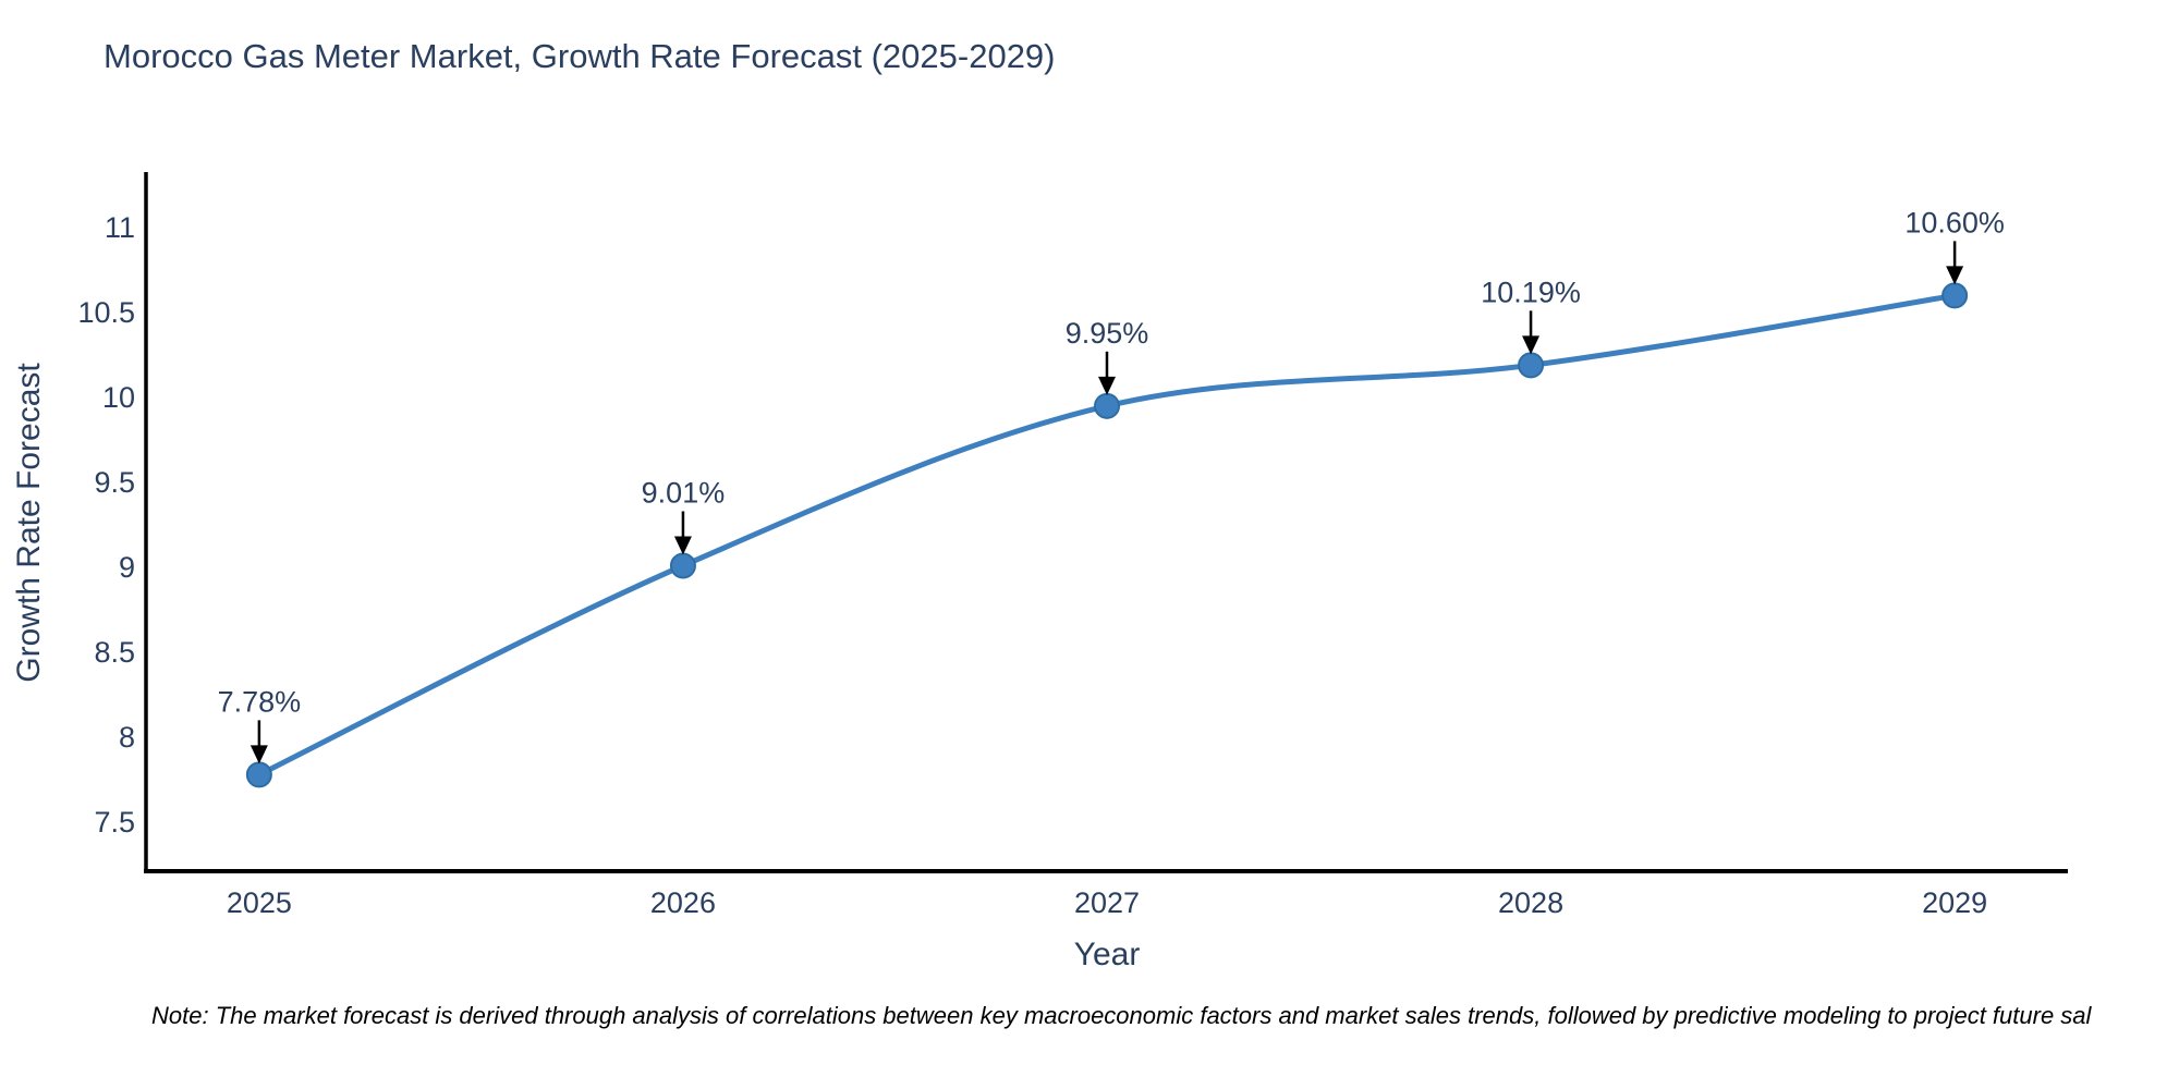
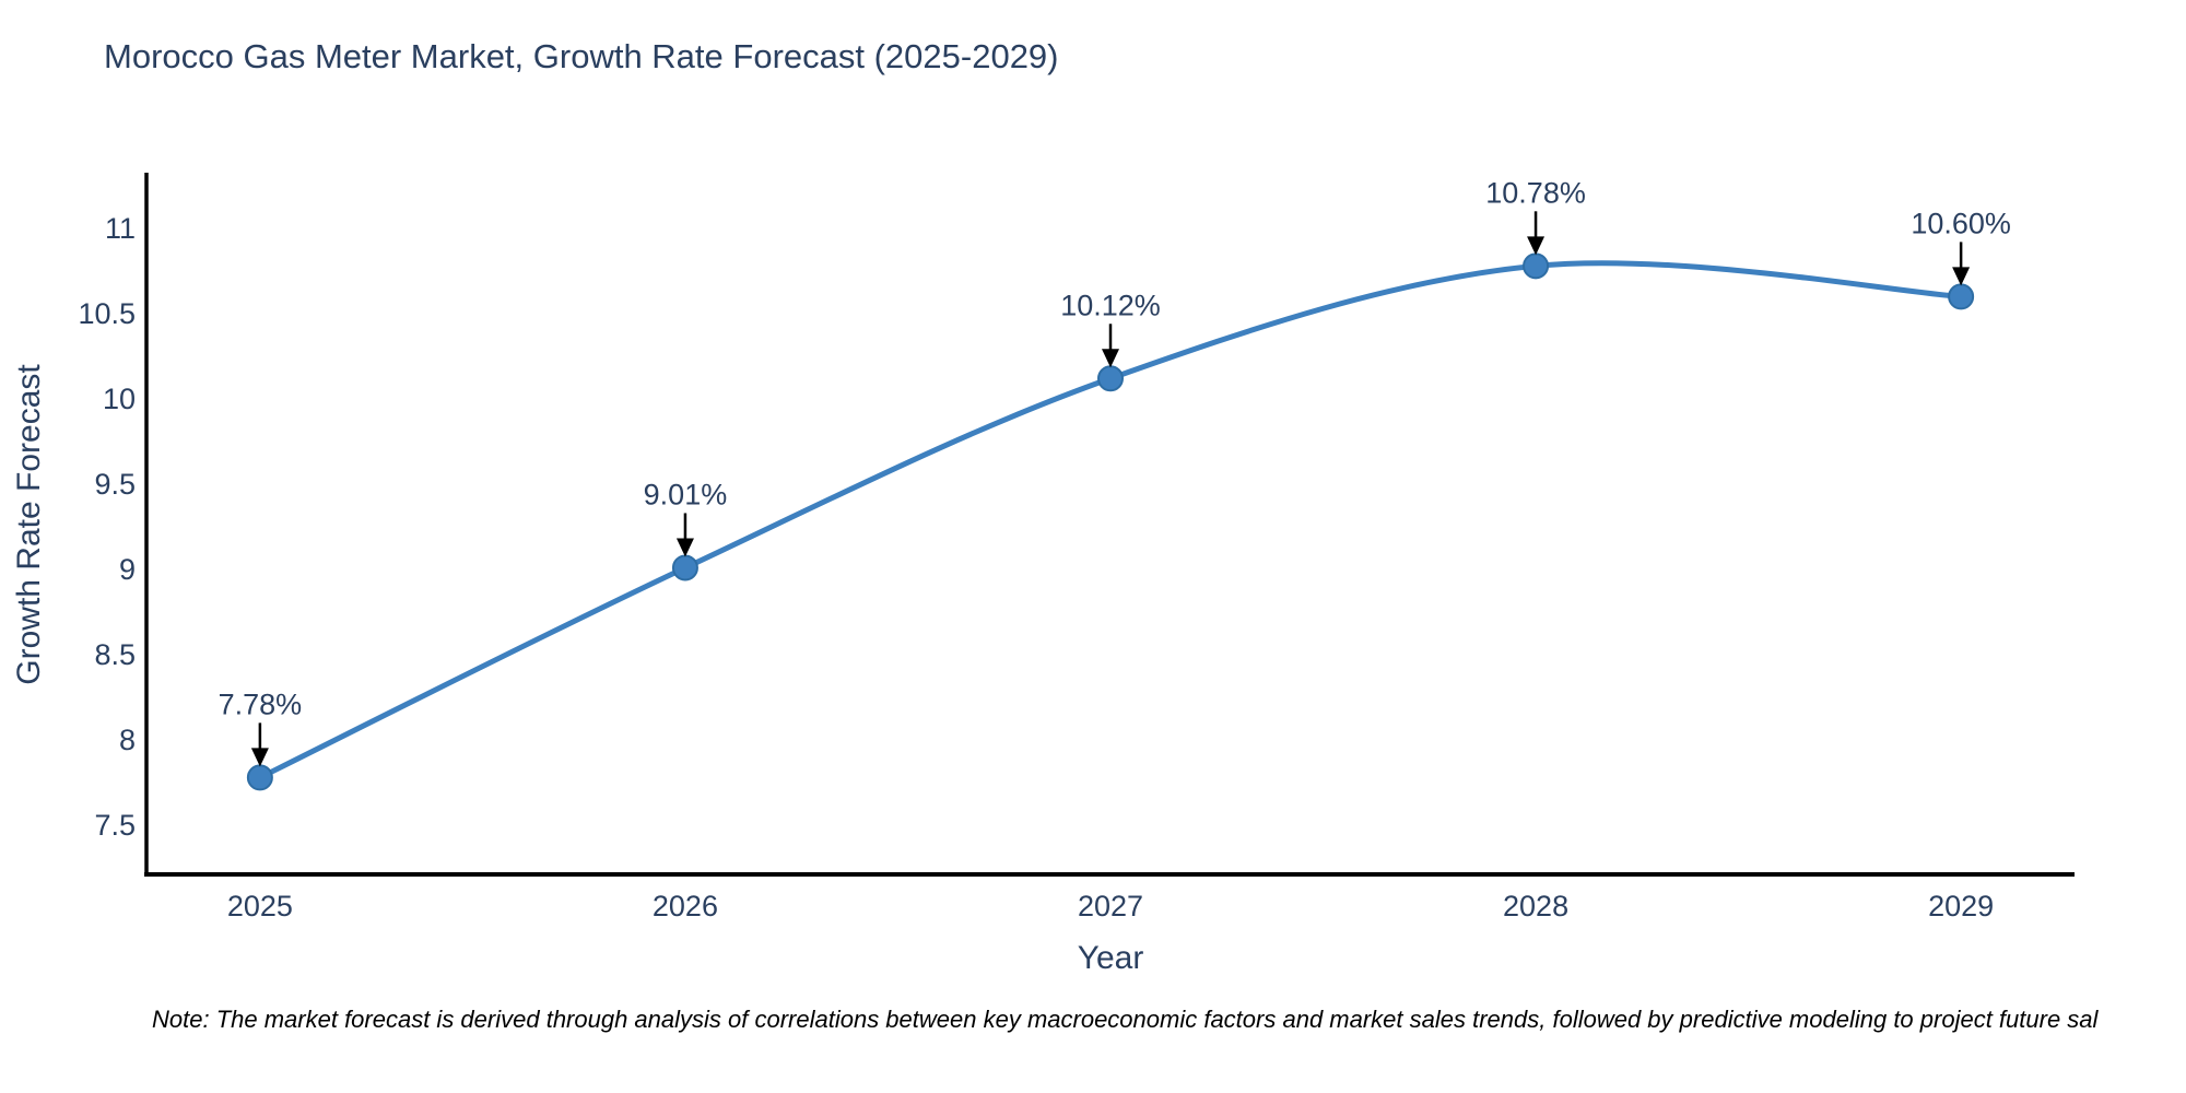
2027: 9.95% -> 10.12%
2028: 10.19% -> 10.78%
